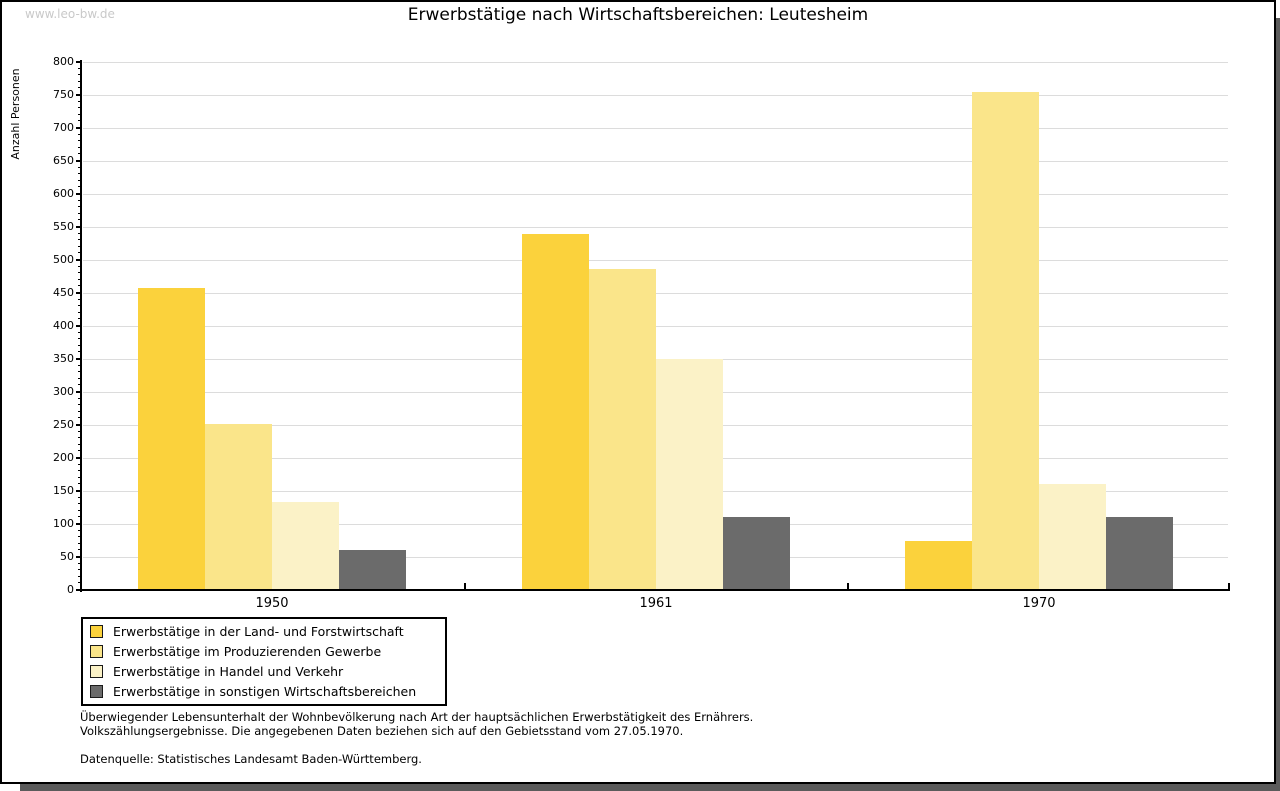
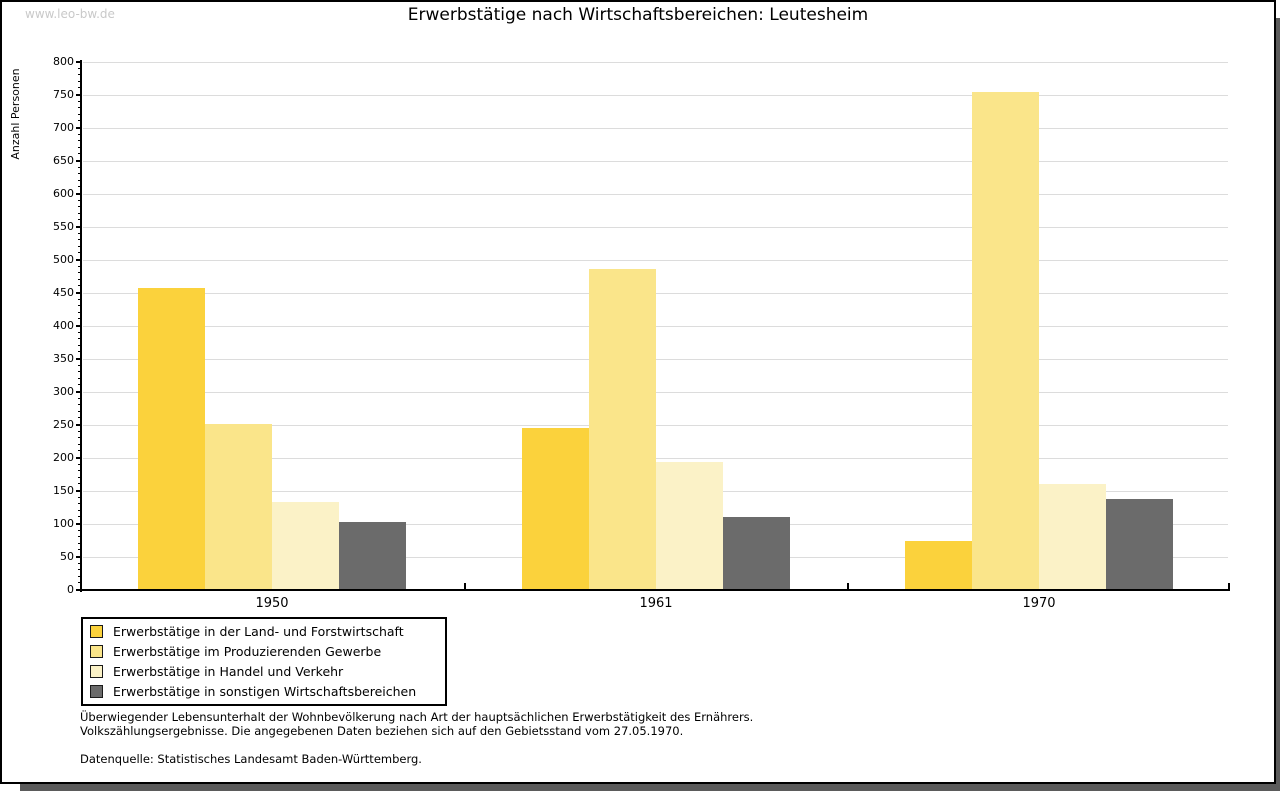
Erwerbstätige in sonstigen Wirtschaftsbereichen/1950: 60 -> 100
Erwerbstätige in der Land- und Forstwirtschaft/1961: 540 -> 240
Erwerbstätige in Handel und Verkehr/1961: 350 -> 190
Erwerbstätige in sonstigen Wirtschaftsbereichen/1970: 110 -> 140
